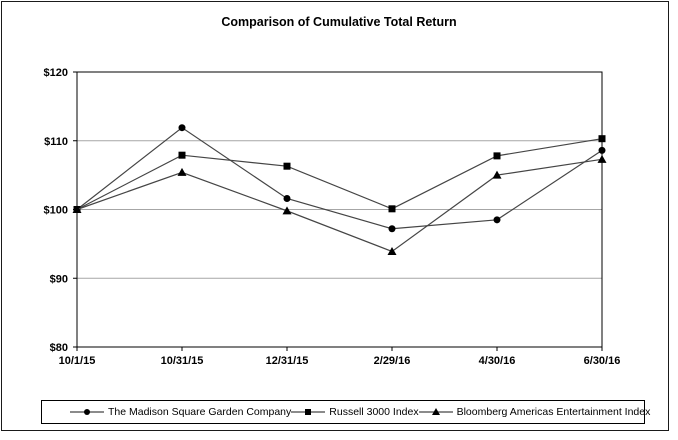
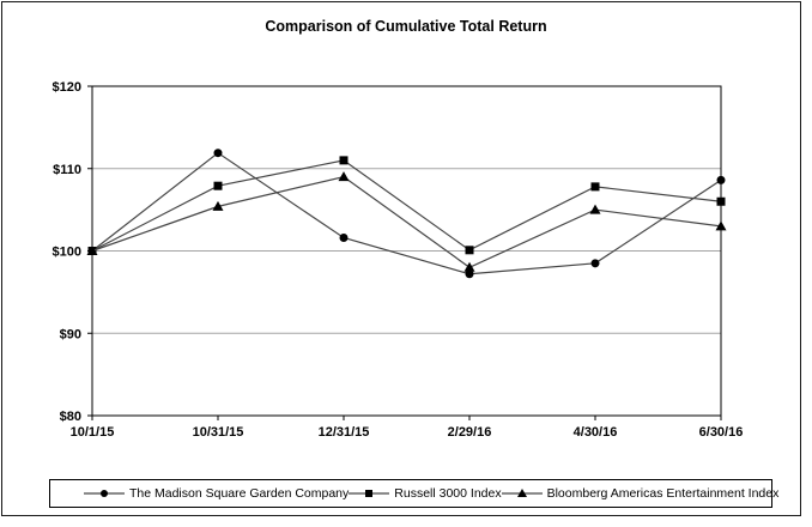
Russell 3000 Index/12/31/15: $106 -> $111
Bloomberg Americas Entertainment Index/12/31/15: $100 -> $109
Bloomberg Americas Entertainment Index/2/29/16: $94 -> $98
Russell 3000 Index/6/30/16: $110 -> $106
Bloomberg Americas Entertainment Index/6/30/16: $107 -> $103
